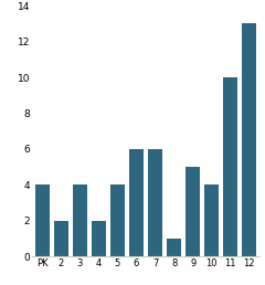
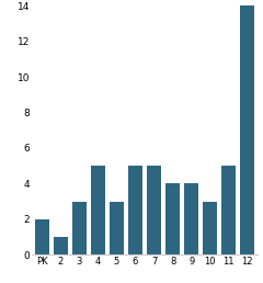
PK: 4 -> 2
2: 2 -> 1
3: 4 -> 3
4: 2 -> 5
5: 4 -> 3
6: 6 -> 5
7: 6 -> 5
8: 1 -> 4
9: 5 -> 4
10: 4 -> 3
11: 10 -> 5
12: 13 -> 14
